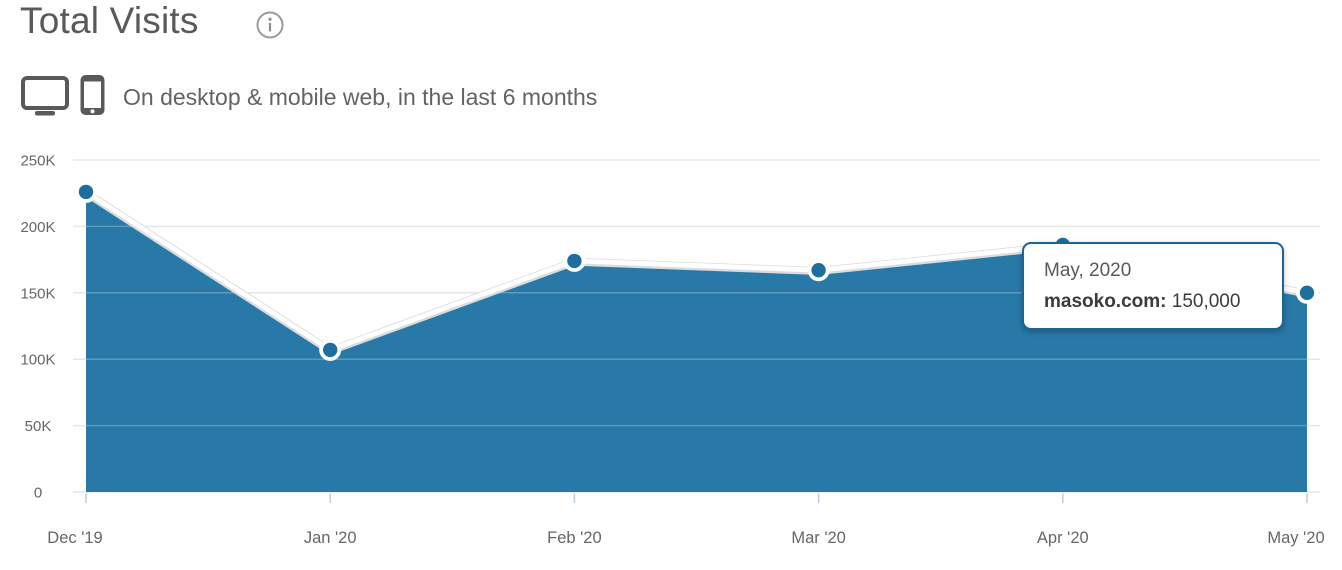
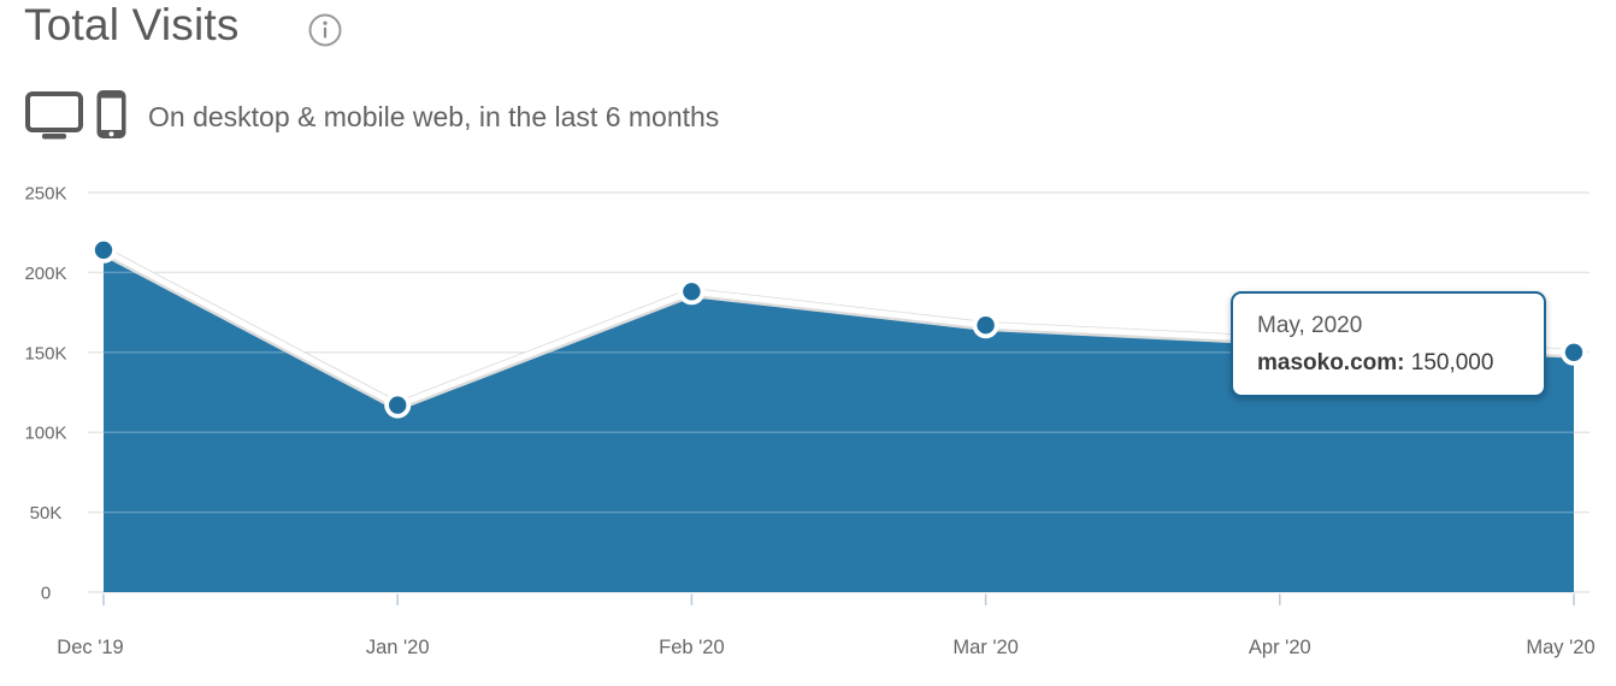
Dec '19: 226K -> 214K
Jan '20: 107K -> 117K
Feb '20: 174K -> 188K
Apr '20: 186K -> 158K
